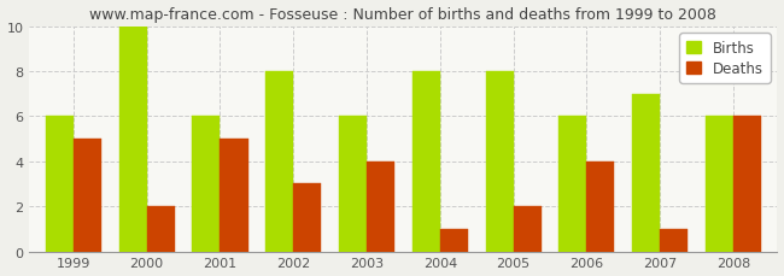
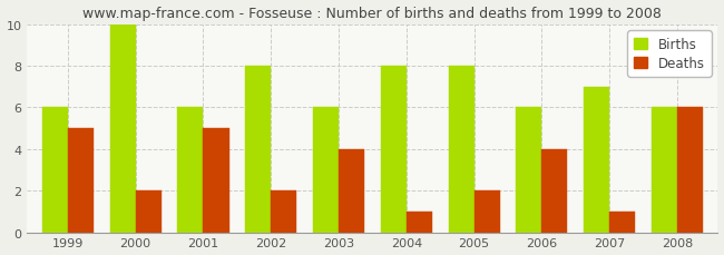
Deaths/2002: 3 -> 2
